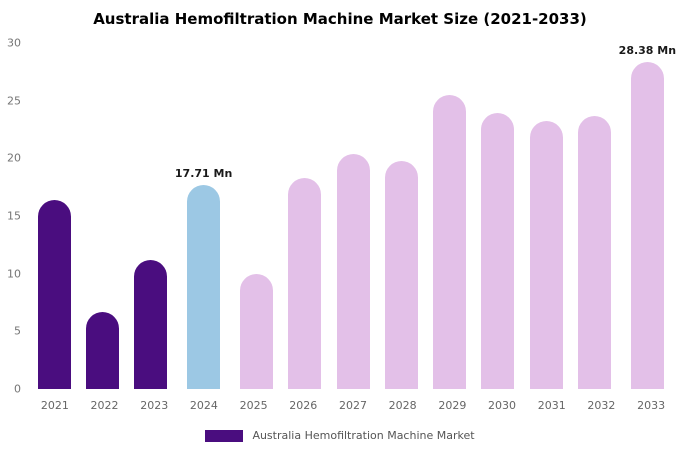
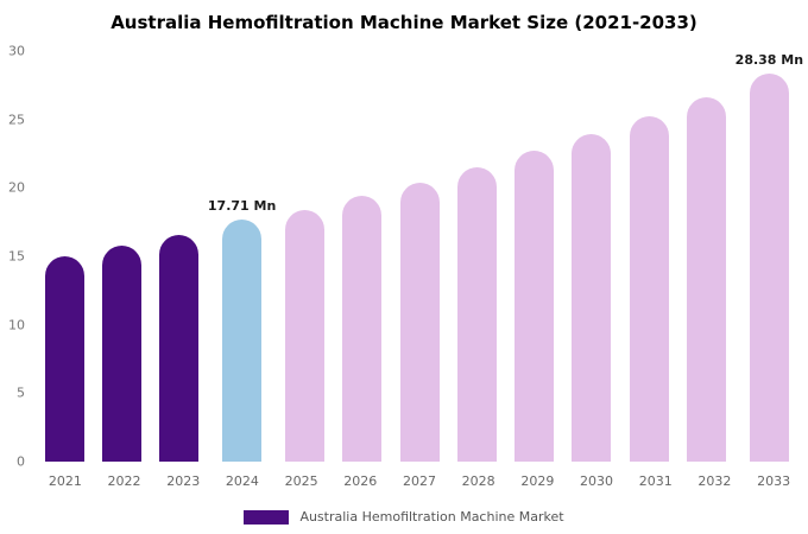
2021: 16.4 -> 15.0
2022: 6.7 -> 15.8
2023: 11.2 -> 16.6
2025: 10.0 -> 18.4
2026: 18.3 -> 19.4
2028: 19.8 -> 21.5
2029: 25.5 -> 22.7
2031: 23.2 -> 25.2
2032: 23.7 -> 26.6
